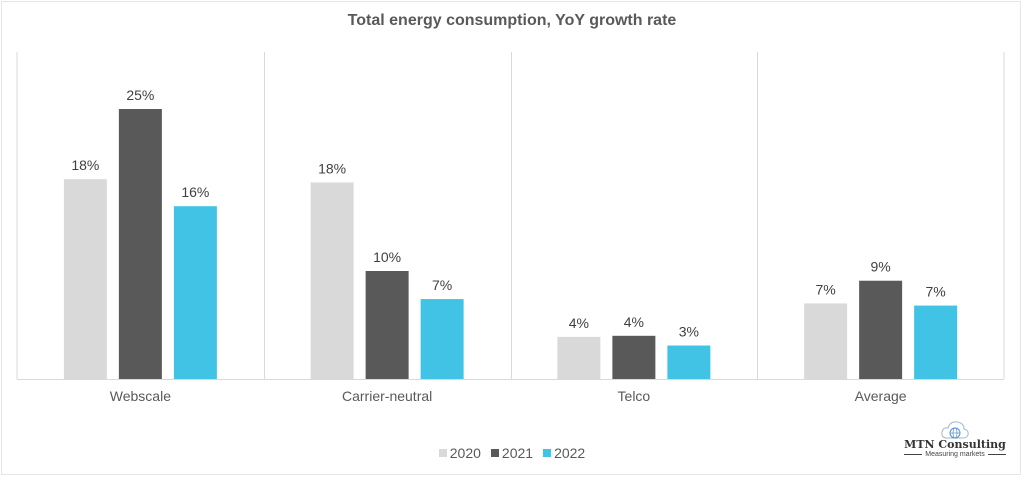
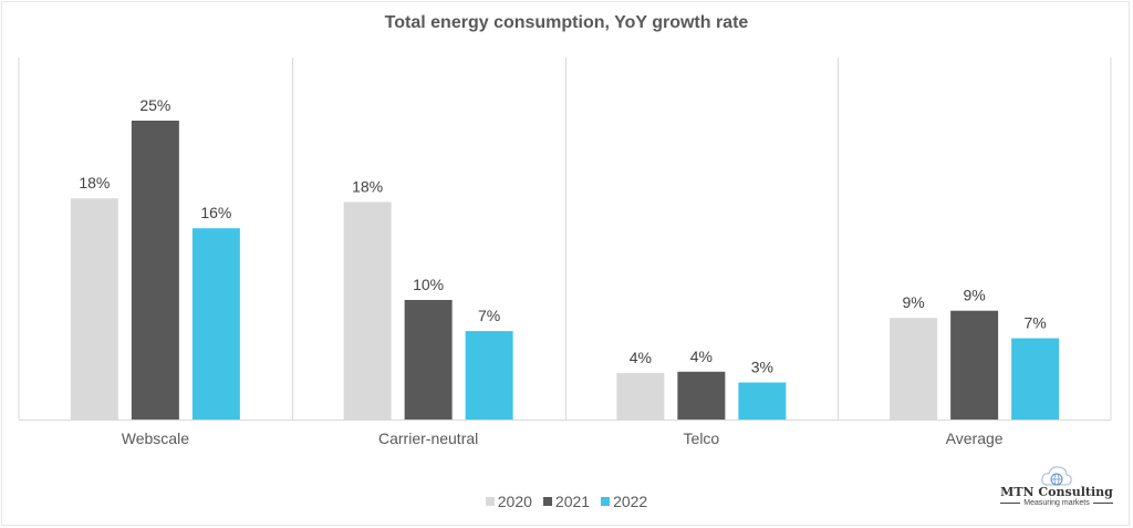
2020/Average: 7% -> 9%
